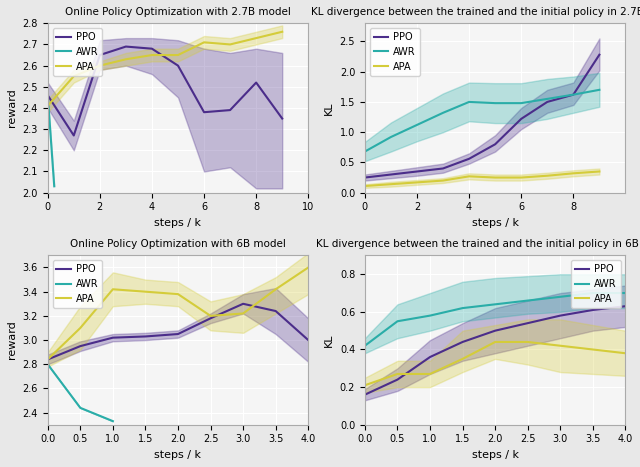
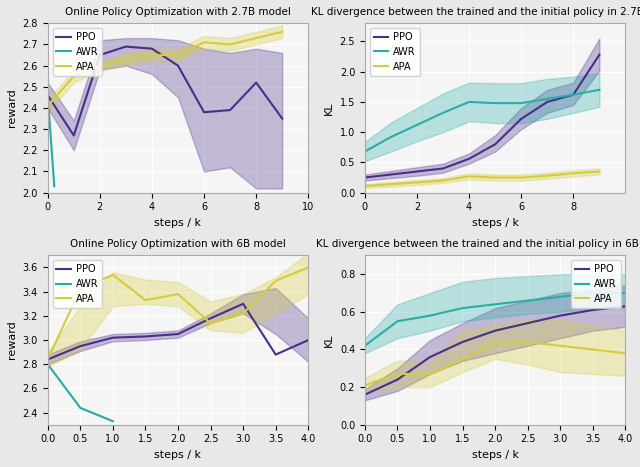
Online Policy Optimization with 6B model/APA/0.5: 3.10 -> 3.42
Online Policy Optimization with 6B model/APA/1.0: 3.42 -> 3.54
Online Policy Optimization with 6B model/APA/1.5: 3.40 -> 3.33
Online Policy Optimization with 6B model/APA/2.5: 3.20 -> 3.14
Online Policy Optimization with 6B model/PPO/3.5: 3.24 -> 2.88
Online Policy Optimization with 6B model/APA/3.5: 3.42 -> 3.49
